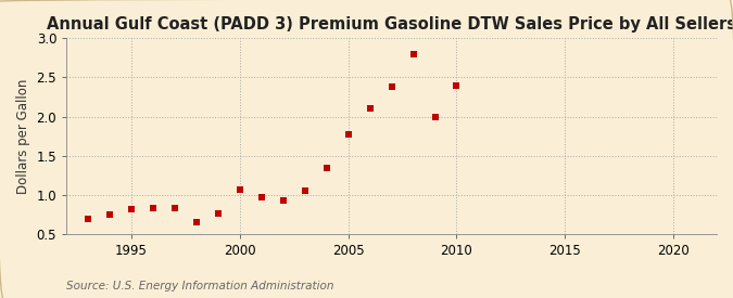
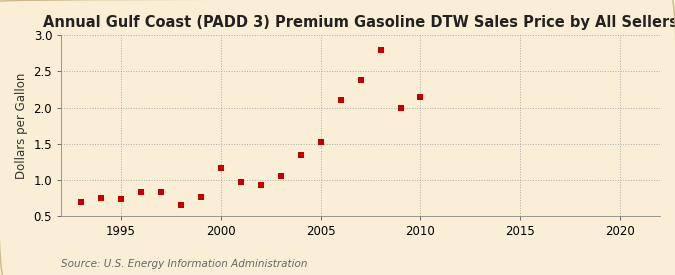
1995: 0.82 -> 0.74
2000: 1.07 -> 1.16
2005: 1.77 -> 1.52
2010: 2.39 -> 2.14
